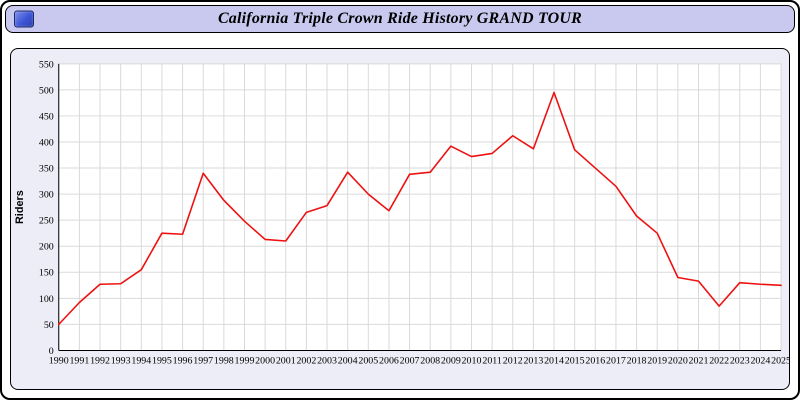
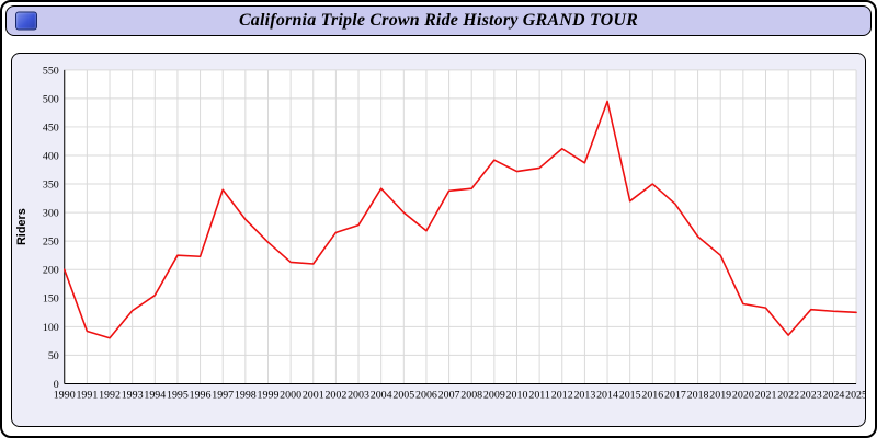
1990: 50 -> 200
1992: 130 -> 80
2015: 380 -> 320
